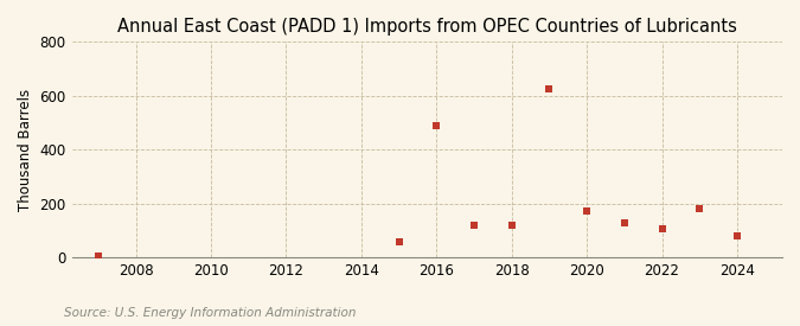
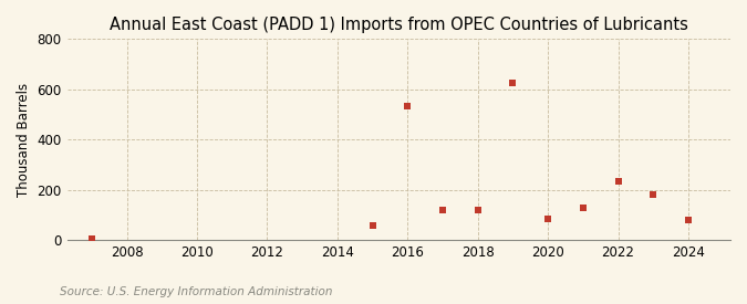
2016: 490 -> 535
2020: 175 -> 85
2022: 108 -> 235
